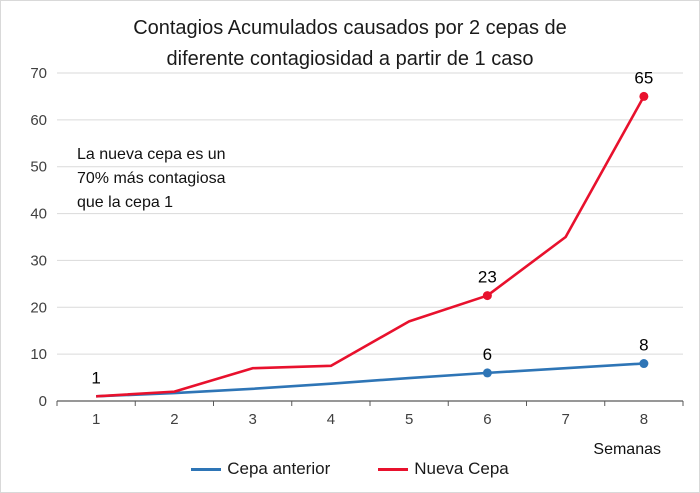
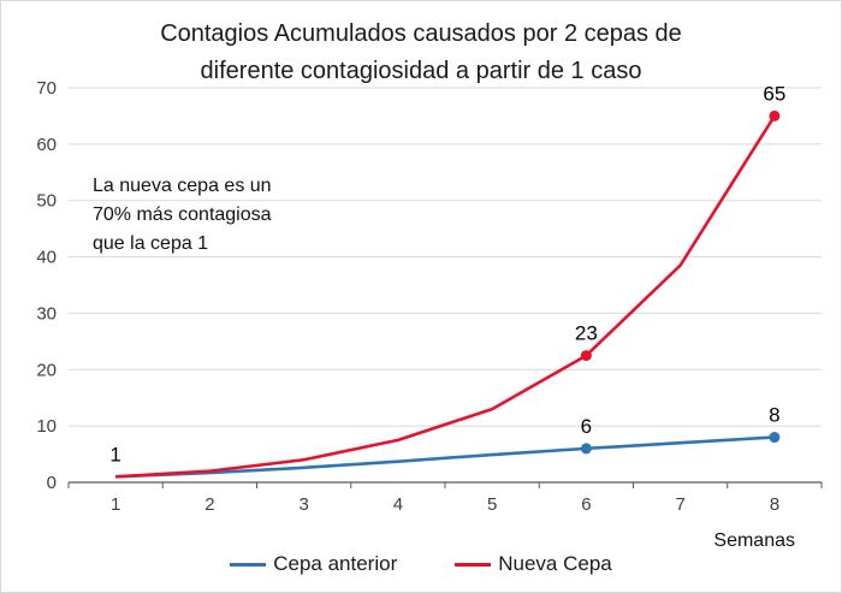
Nueva Cepa/3: 7 -> 4
Nueva Cepa/5: 17 -> 13
Nueva Cepa/7: 35 -> 38
